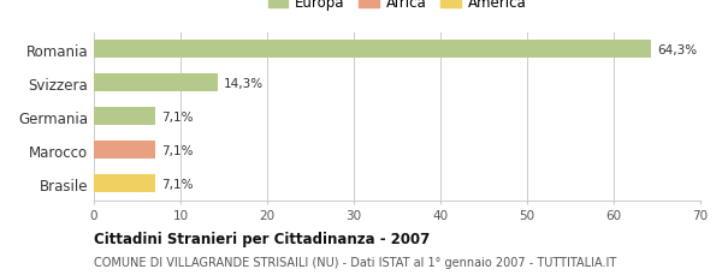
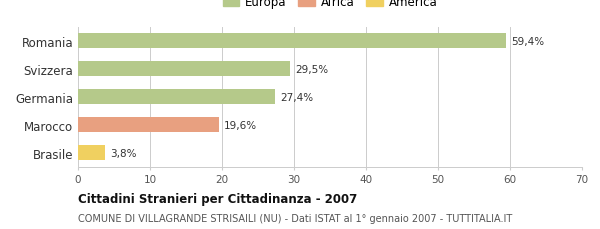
Romania: 64,3% -> 59,4%
Svizzera: 14,3% -> 29,5%
Germania: 7,1% -> 27,4%
Marocco: 7,1% -> 19,6%
Brasile: 7,1% -> 3,8%
